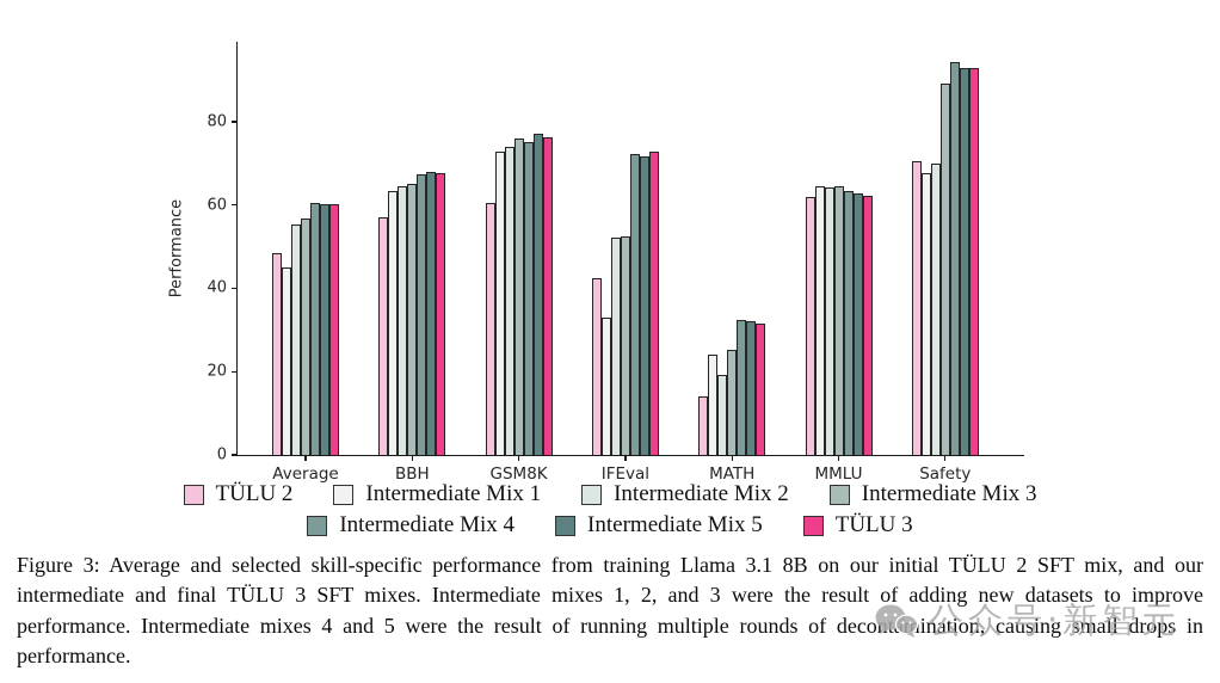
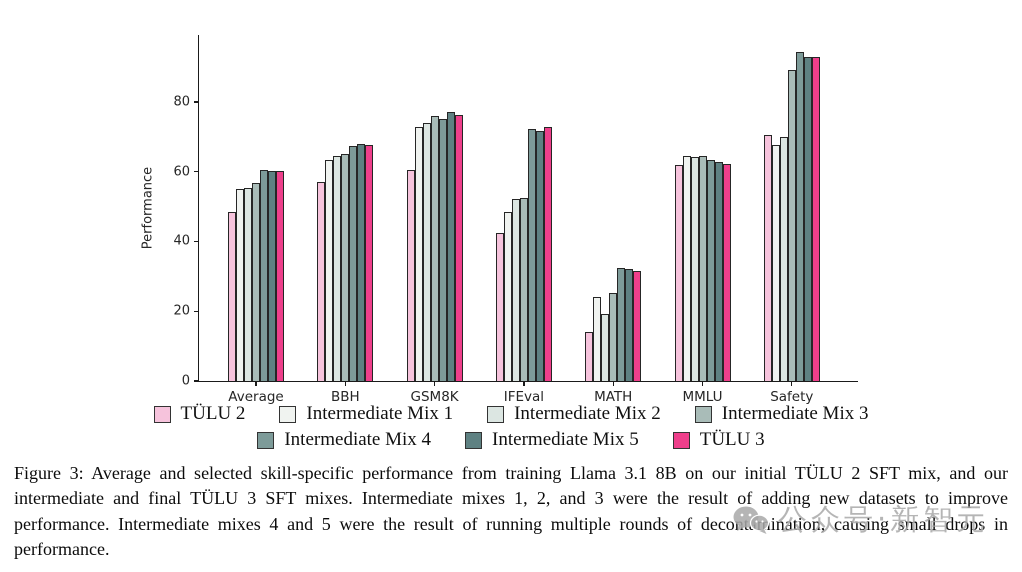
Intermediate Mix 1/Average: 45 -> 55
Intermediate Mix 1/IFEval: 33 -> 48
